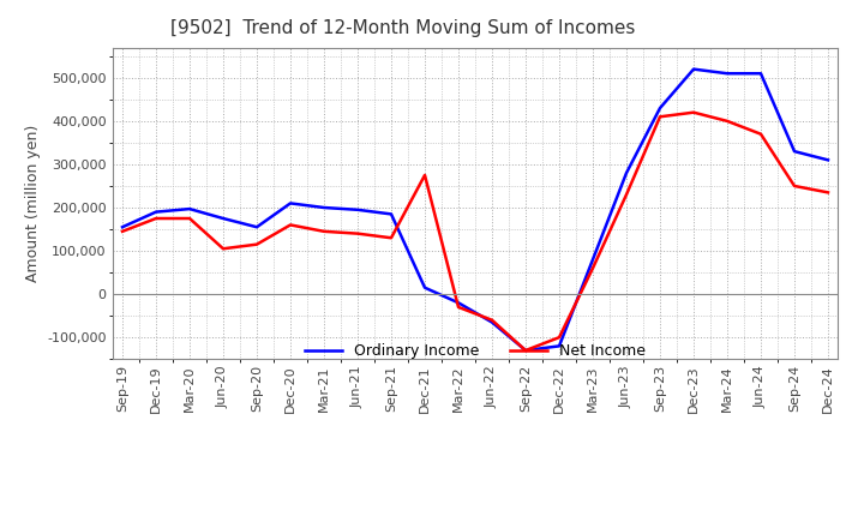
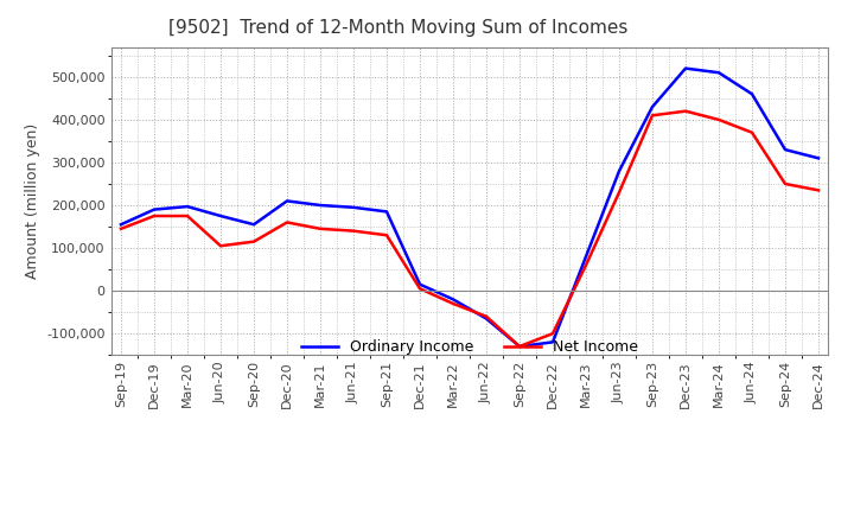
Net Income/Dec-21: 275,000 -> 5,000
Ordinary Income/Jun-24: 510,000 -> 460,000
